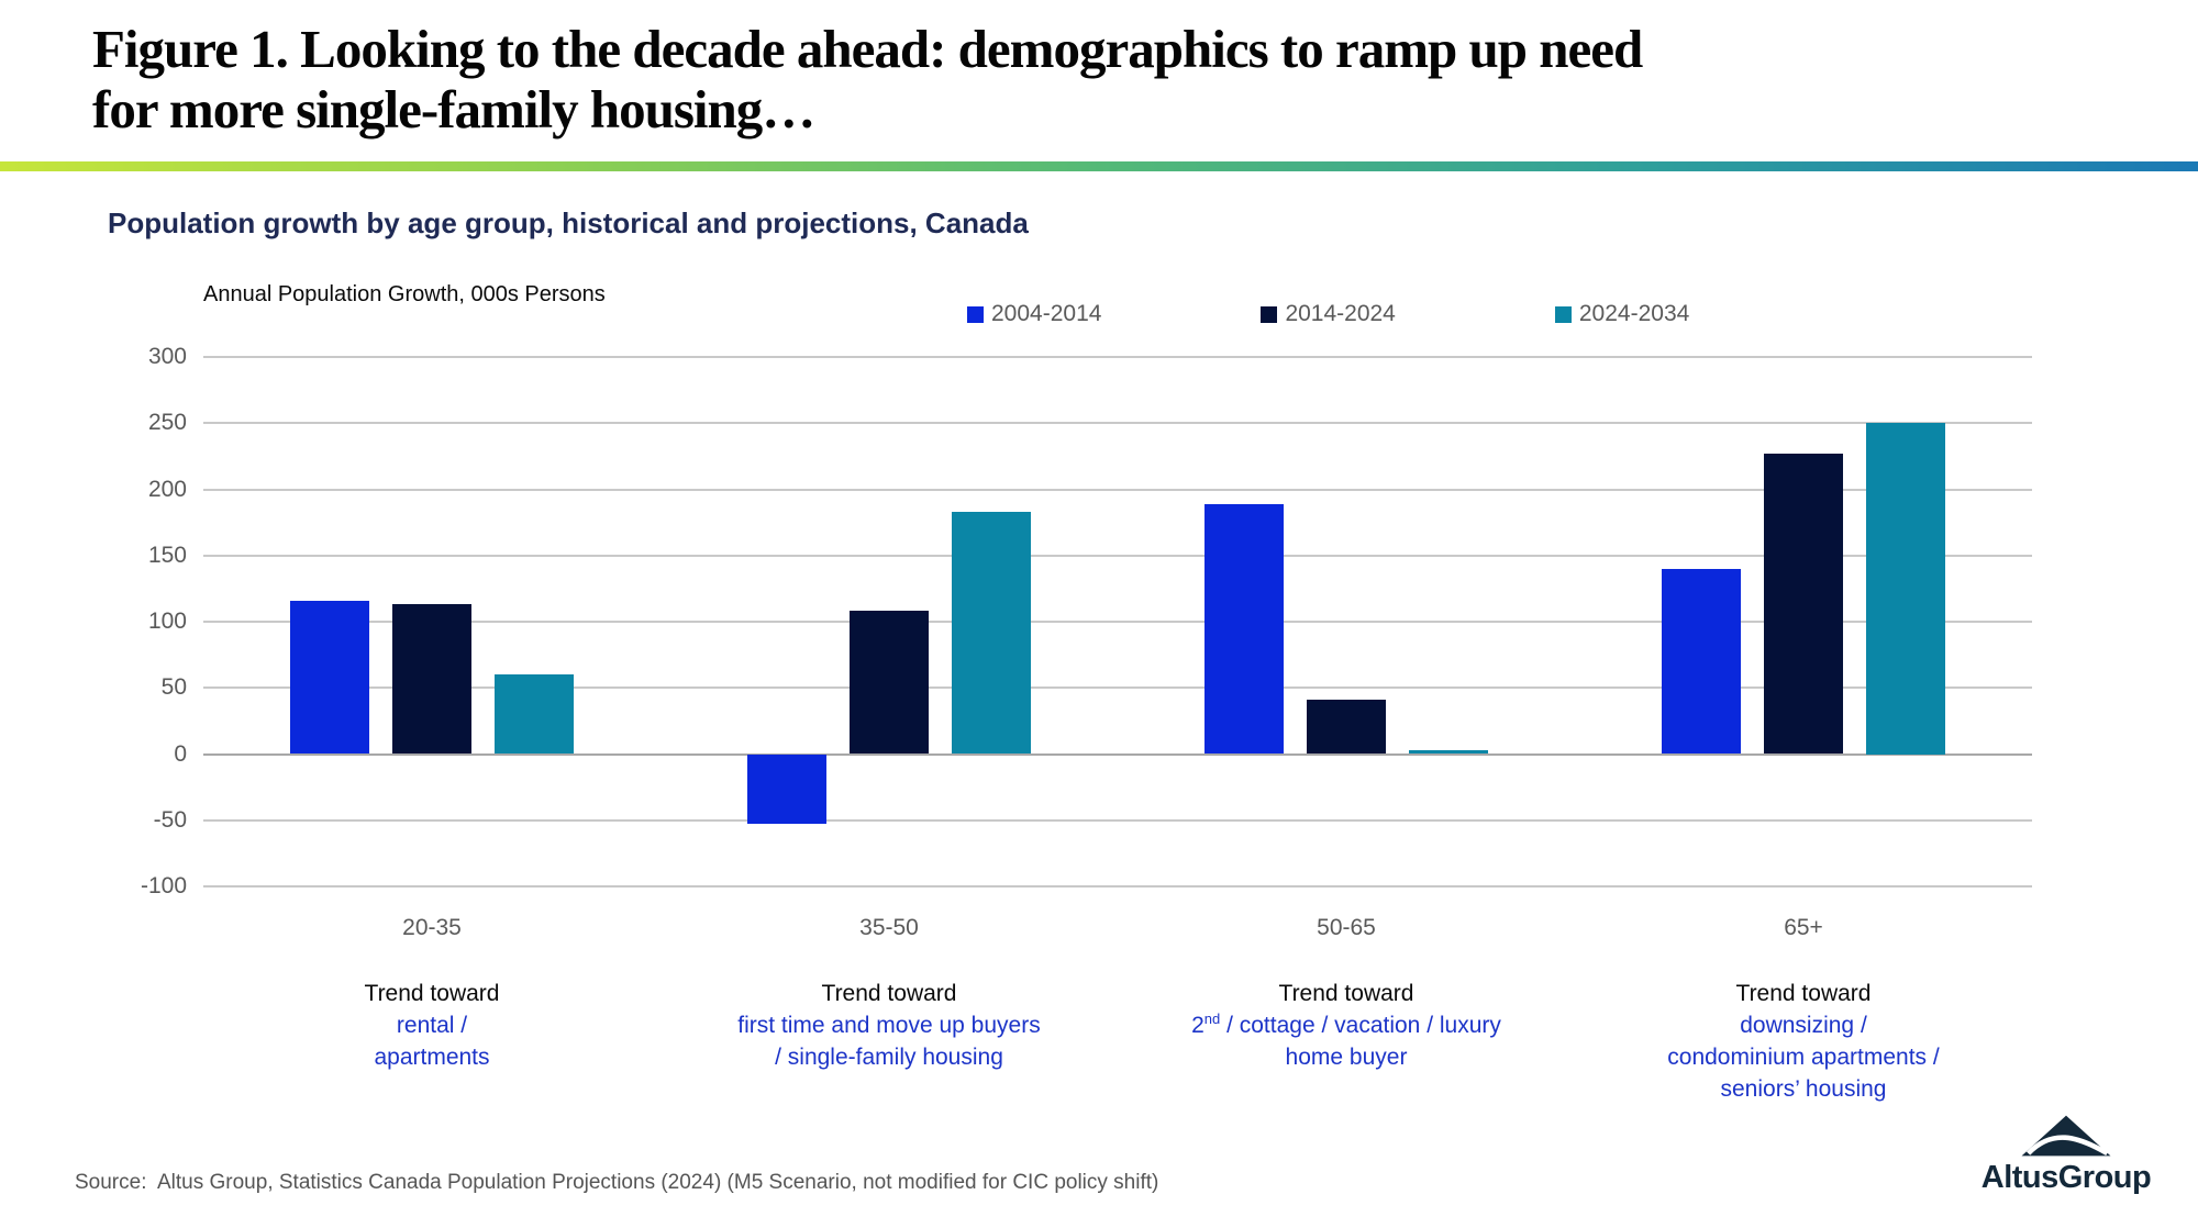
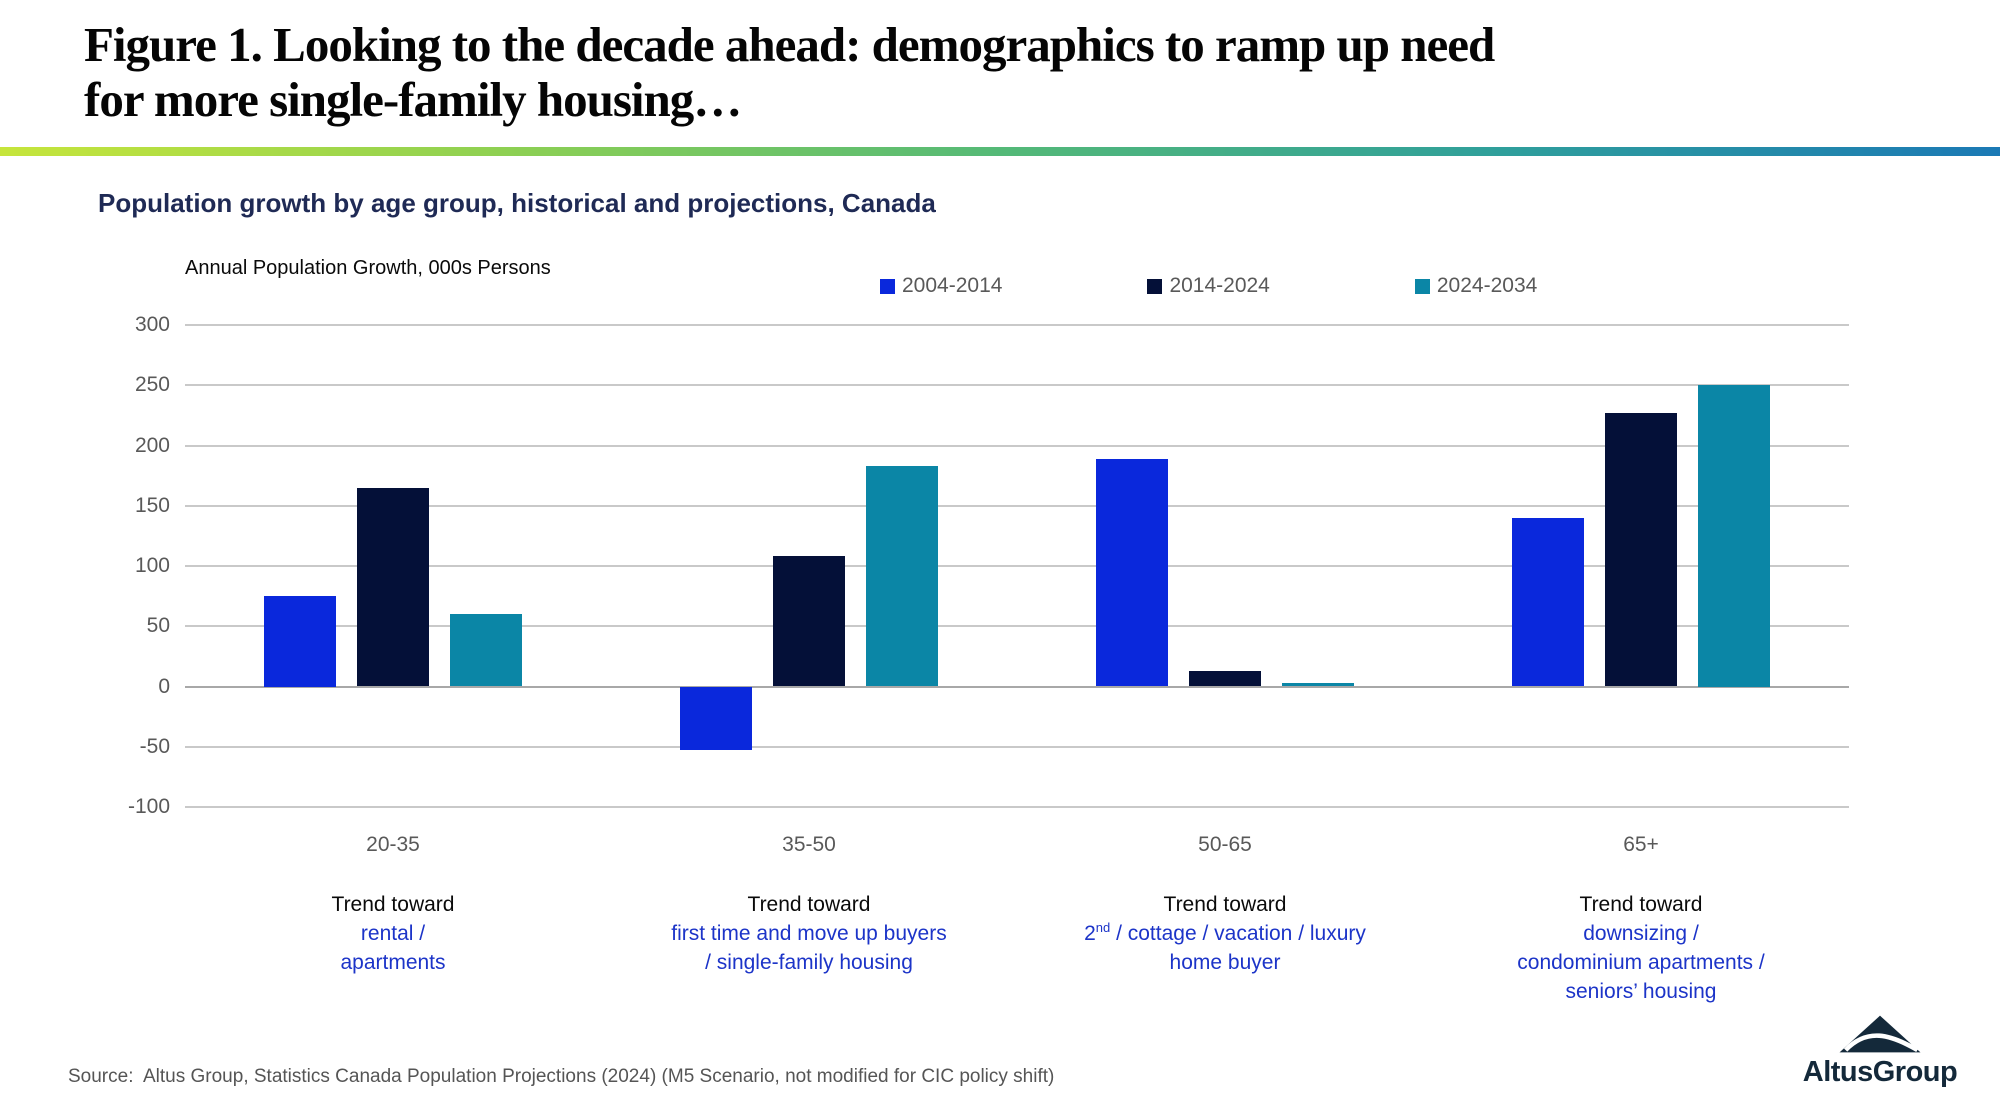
2004-2014/20-35: 116 -> 75
2014-2024/20-35: 113 -> 165
2014-2024/50-65: 41 -> 13
